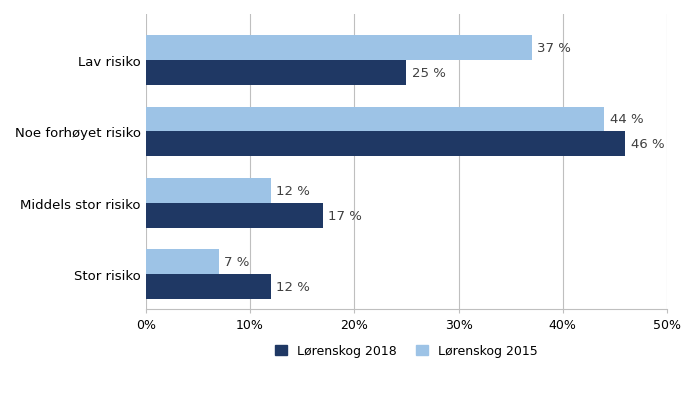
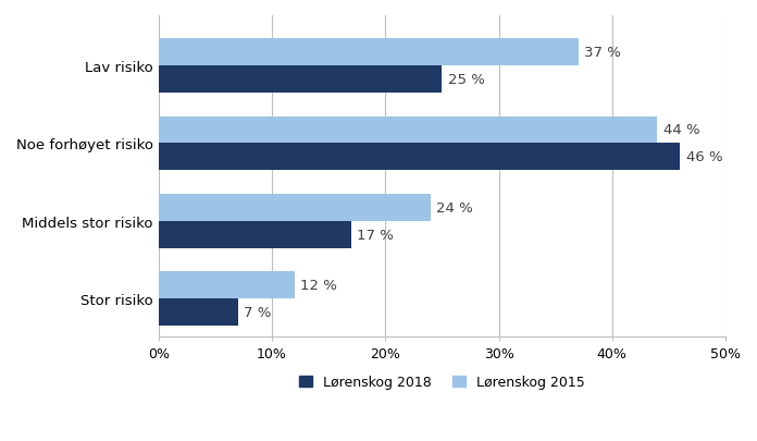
Lørenskog 2015/Middels stor risiko: 12 -> 24
Lørenskog 2015/Stor risiko: 7 -> 12
Lørenskog 2018/Stor risiko: 12 -> 7
